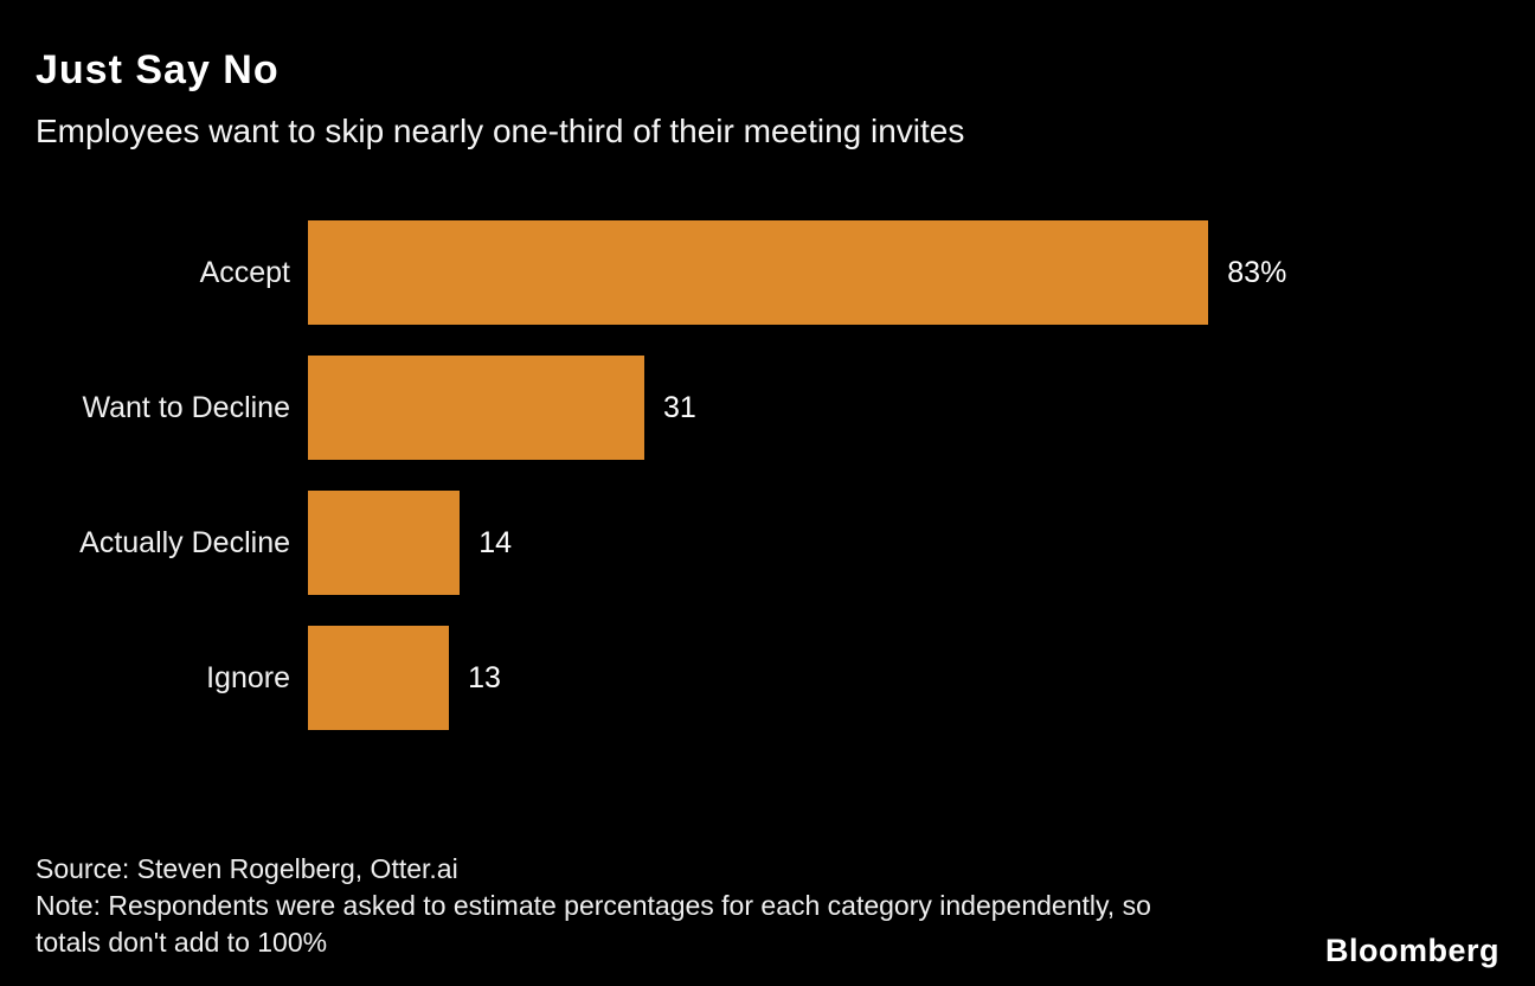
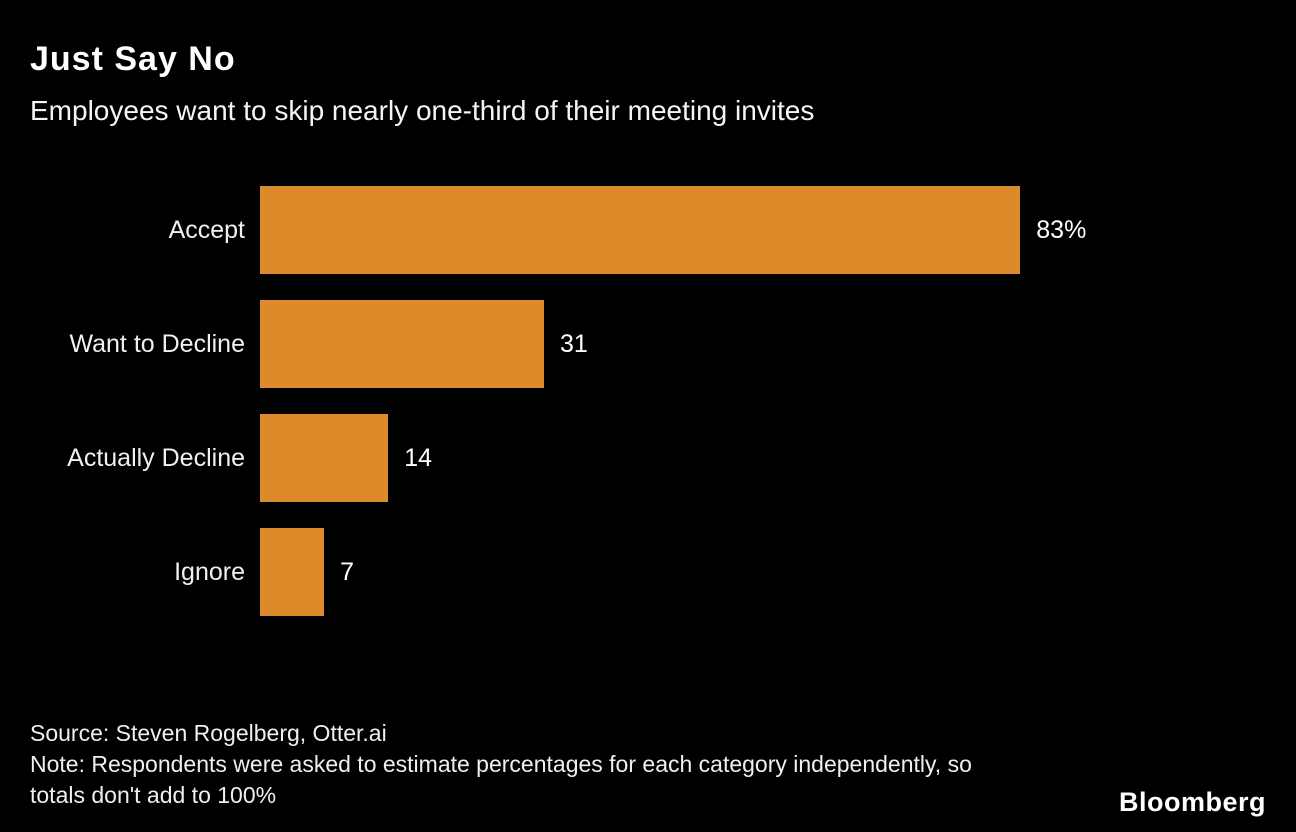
Ignore: 13 -> 7
